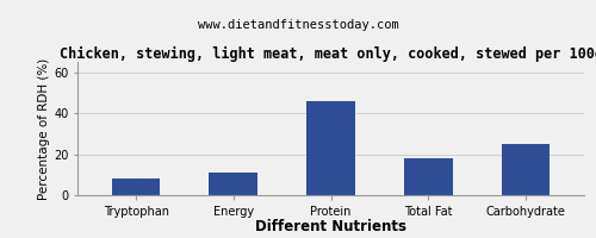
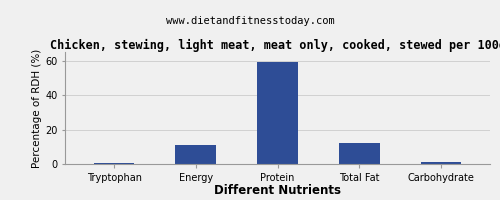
Tryptophan: 8 -> 0
Protein: 46 -> 59
Total Fat: 18 -> 12
Carbohydrate: 25 -> 1
